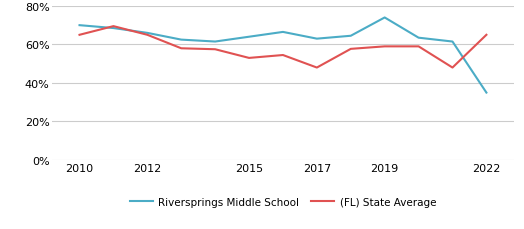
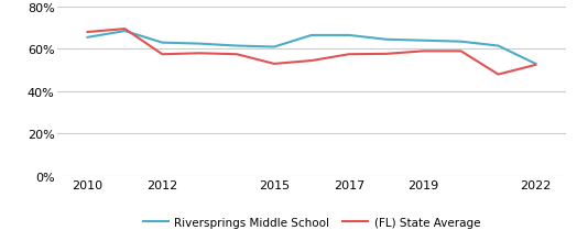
Riversprings Middle School/2010: 70% -> 66%
(FL) State Average/2010: 65% -> 68%
Riversprings Middle School/2012: 66% -> 63%
(FL) State Average/2012: 65% -> 57%
Riversprings Middle School/2015: 64% -> 61%
Riversprings Middle School/2017: 63% -> 67%
(FL) State Average/2017: 48% -> 57%
Riversprings Middle School/2019: 74% -> 64%
Riversprings Middle School/2022: 35% -> 53%
(FL) State Average/2022: 65% -> 53%
